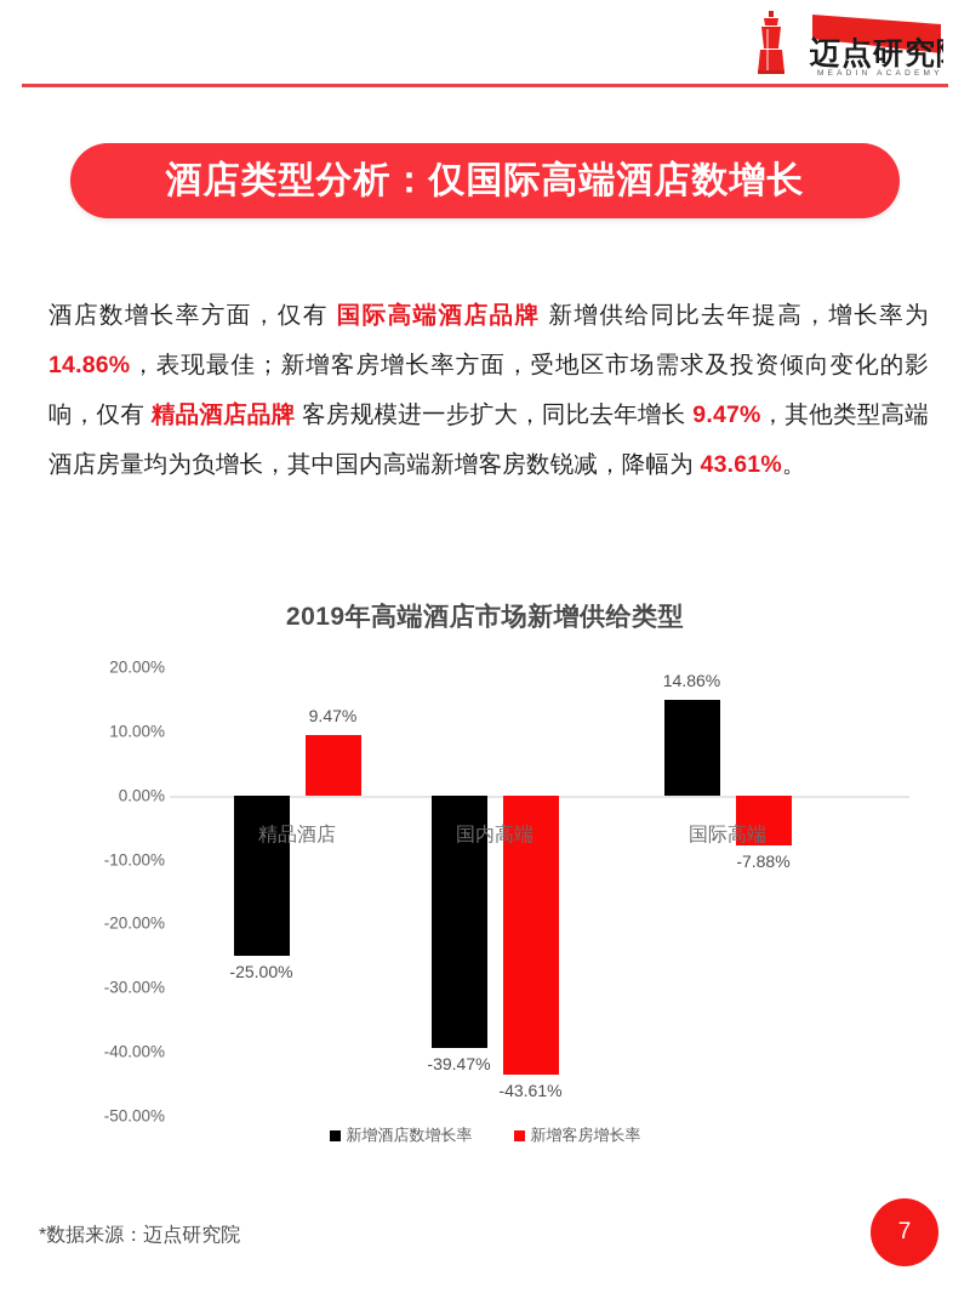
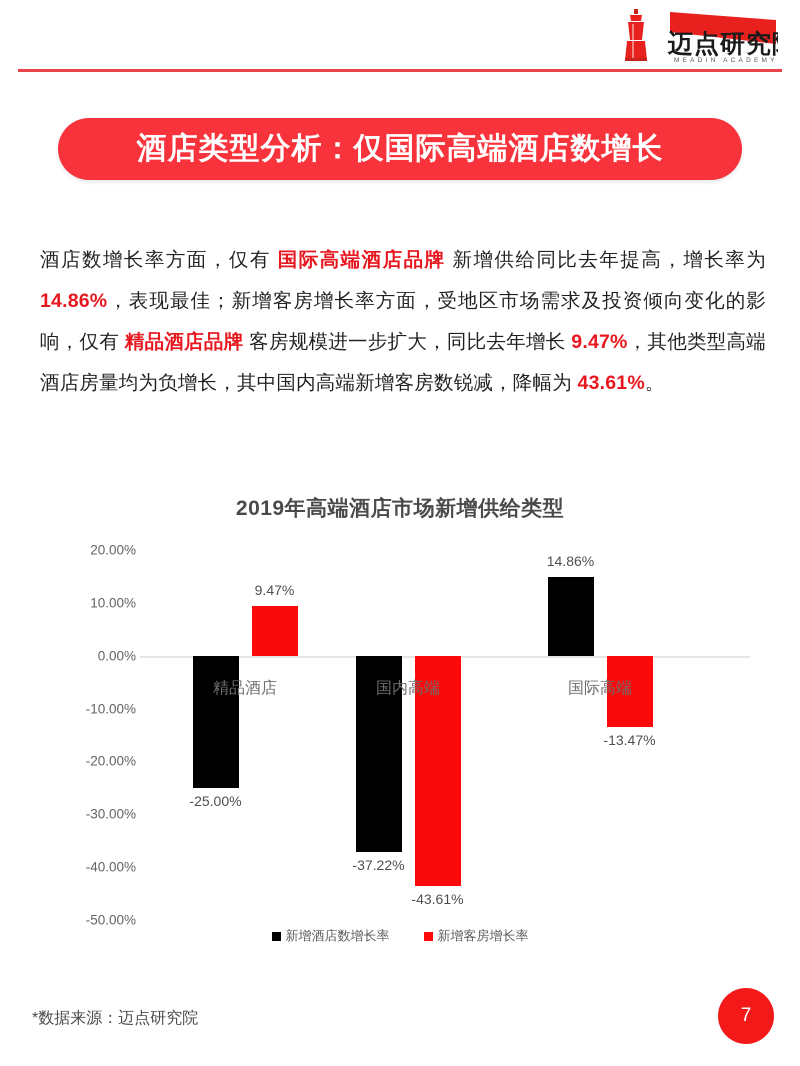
新增酒店数增长率/国内高端: -39.47% -> -37.22%
新增客房增长率/国际高端: -7.88% -> -13.47%
